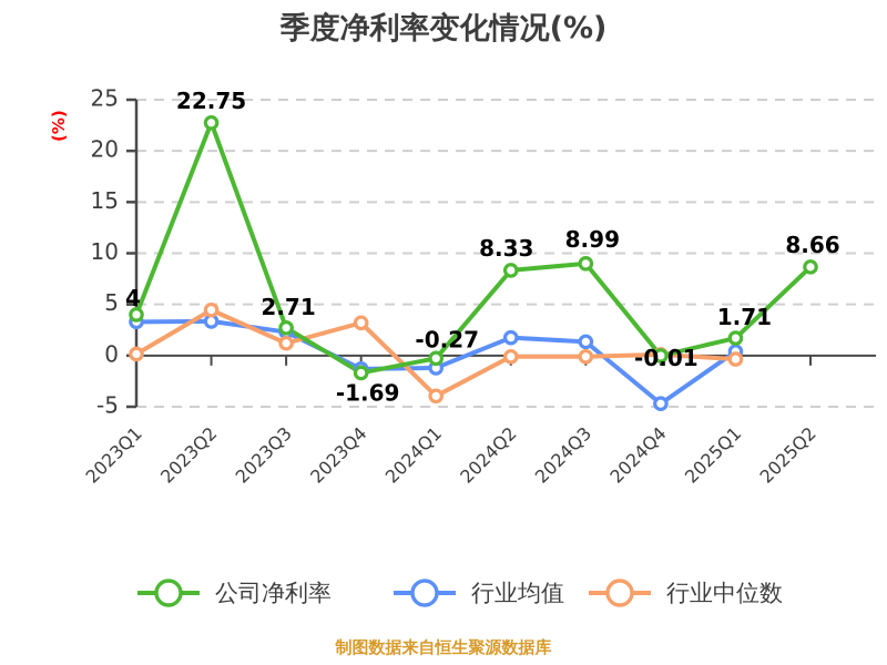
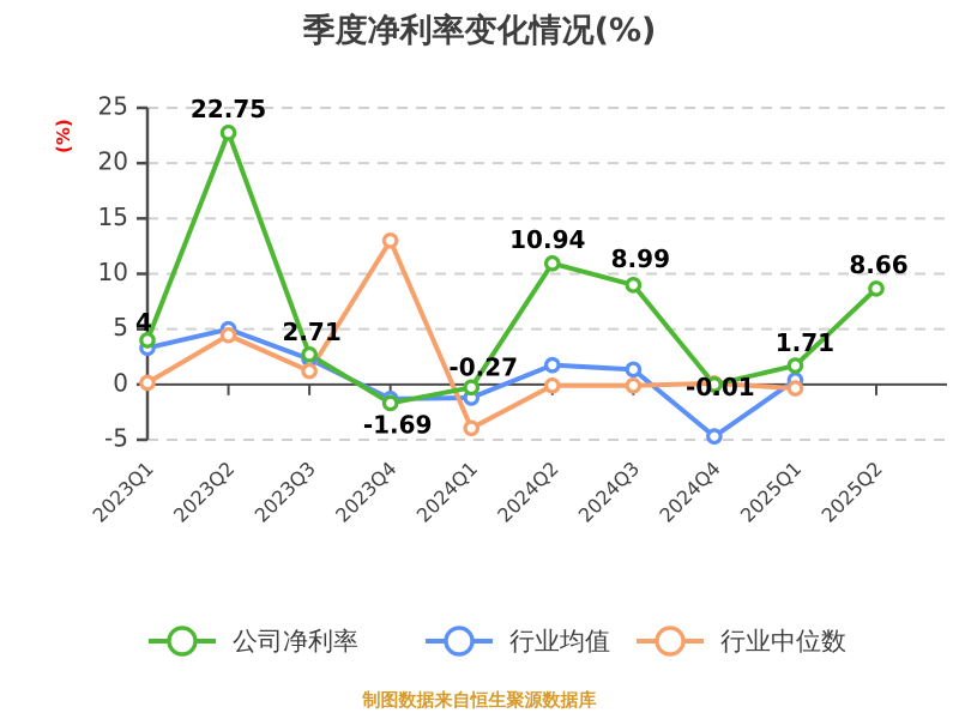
行业均值/2023Q2: 3 -> 5
行业中位数/2023Q4: 3 -> 13
公司净利率/2024Q2: 8.33 -> 10.94
